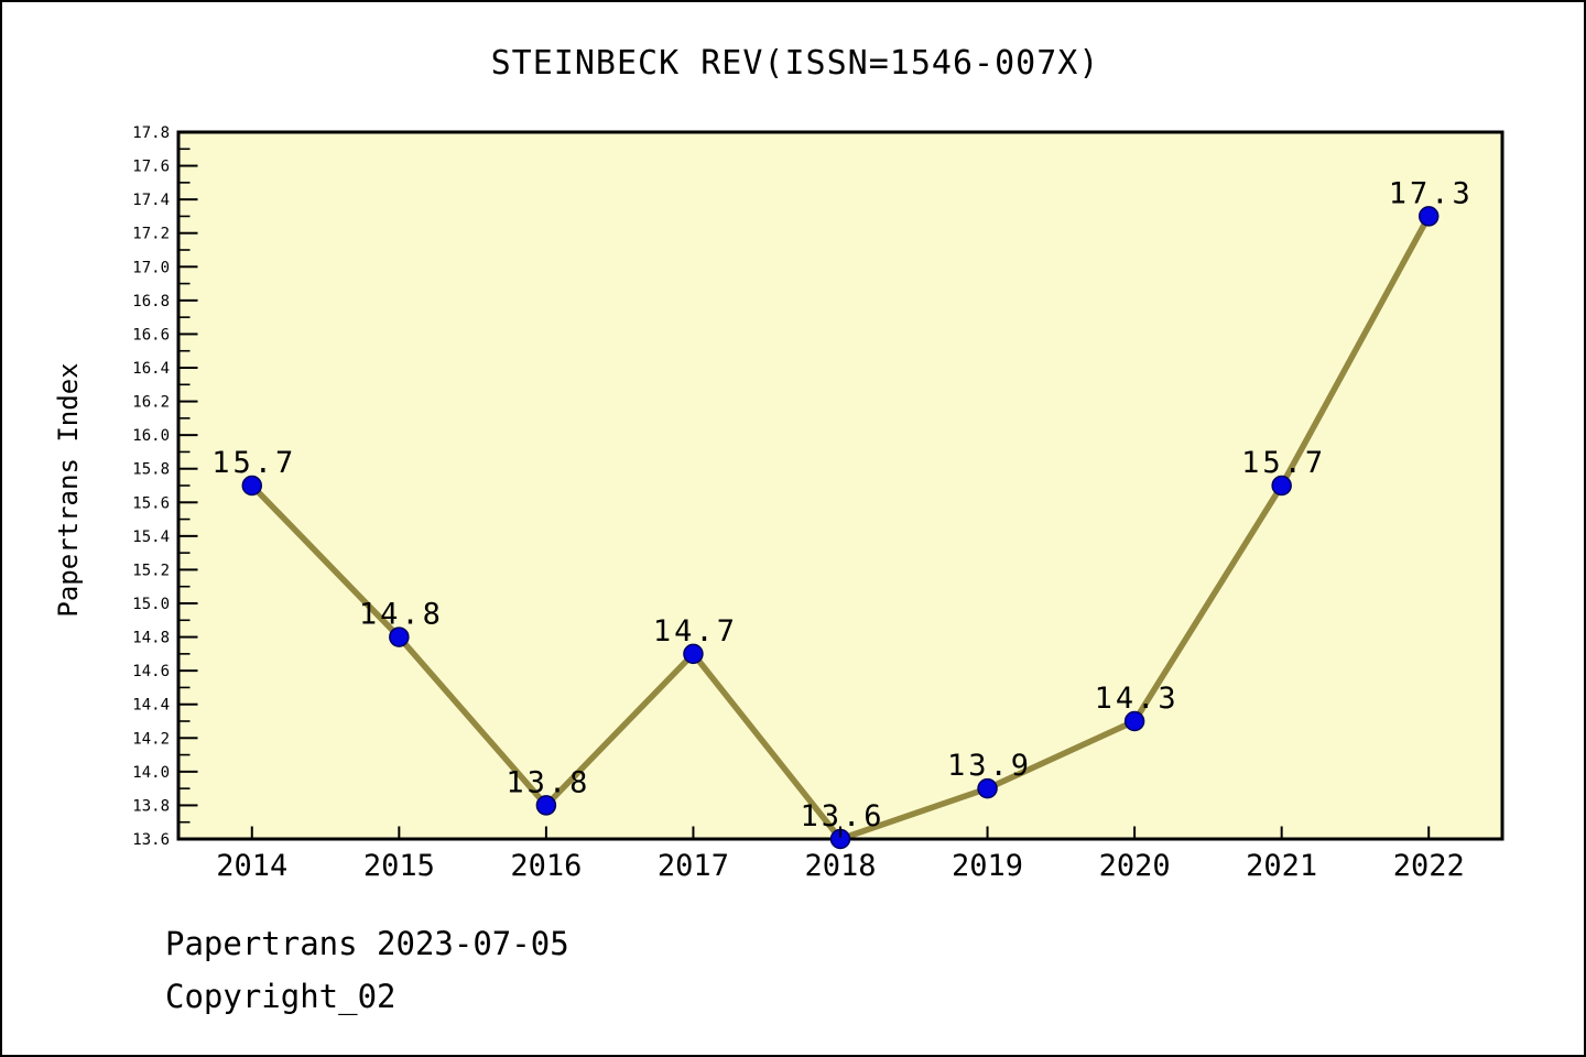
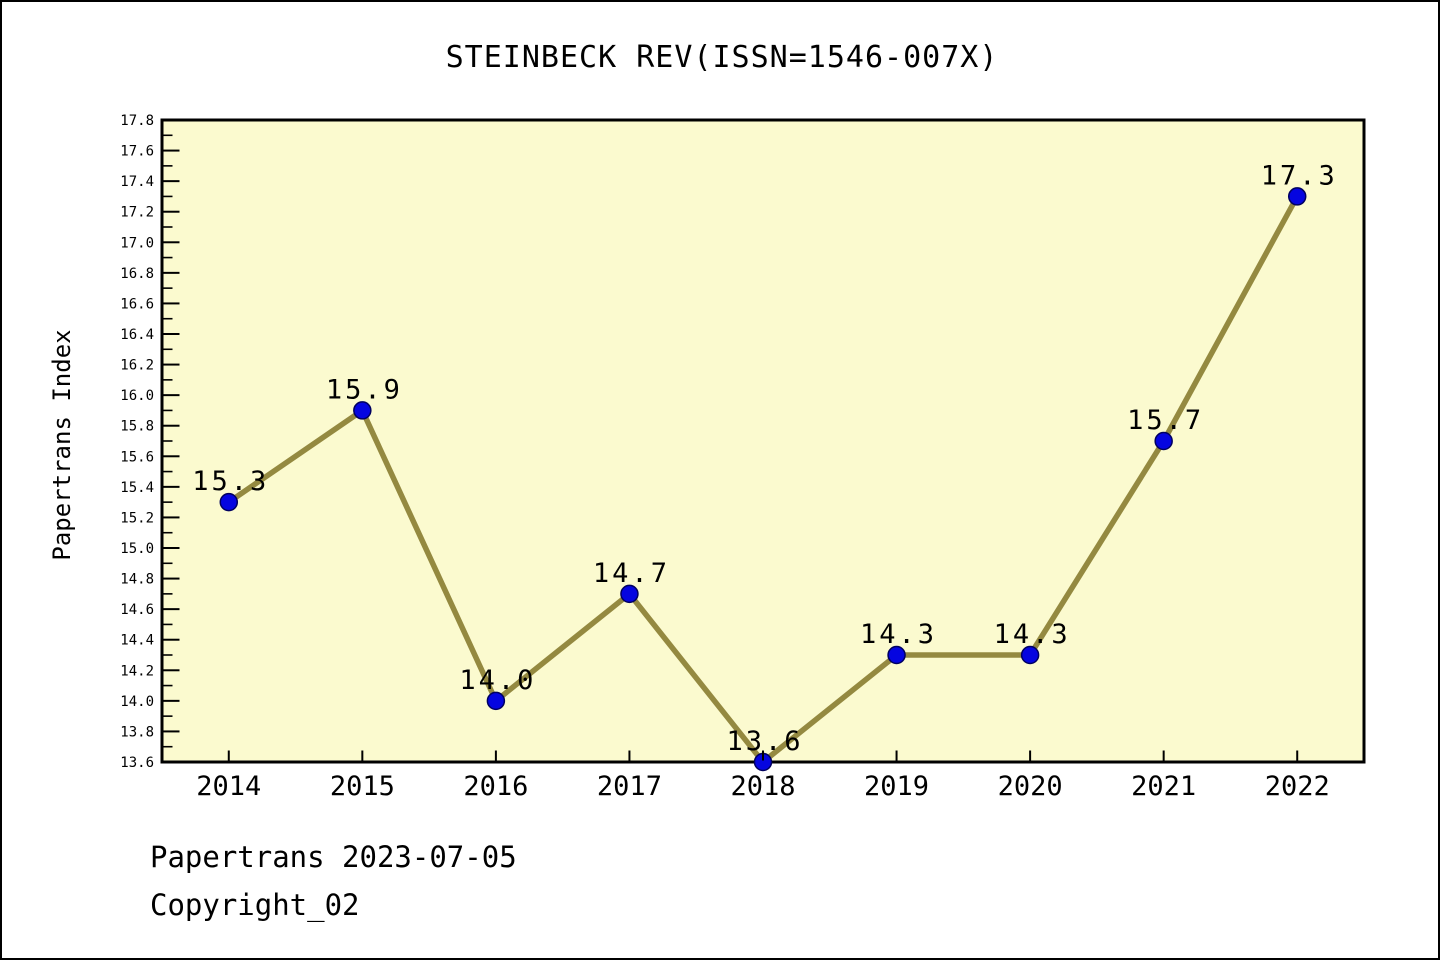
2014: 15.7 -> 15.3
2015: 14.8 -> 15.9
2016: 13.8 -> 14.0
2019: 13.9 -> 14.3
